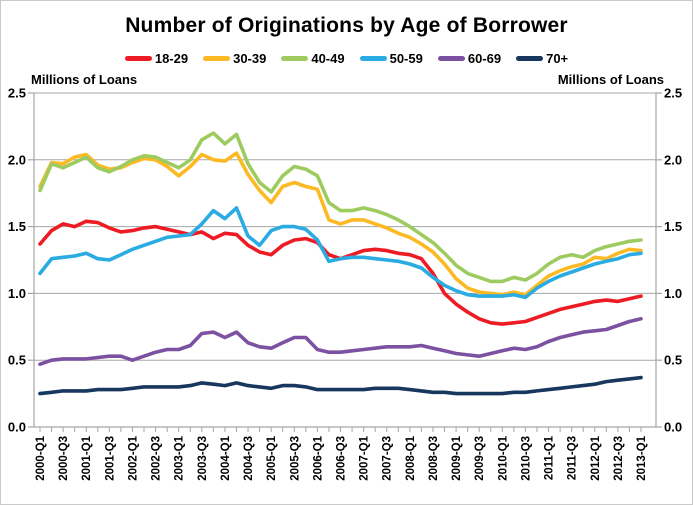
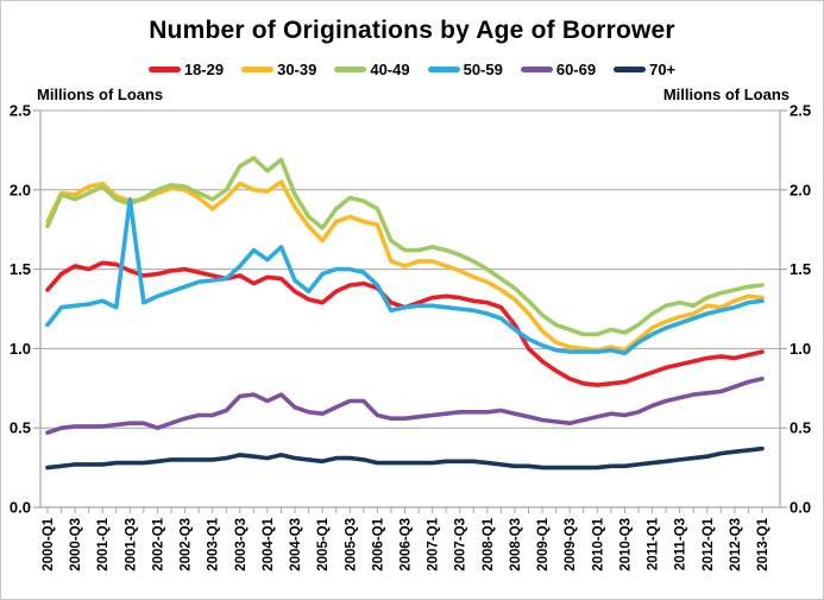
50-59/2001-Q3: 1.25 -> 1.94
